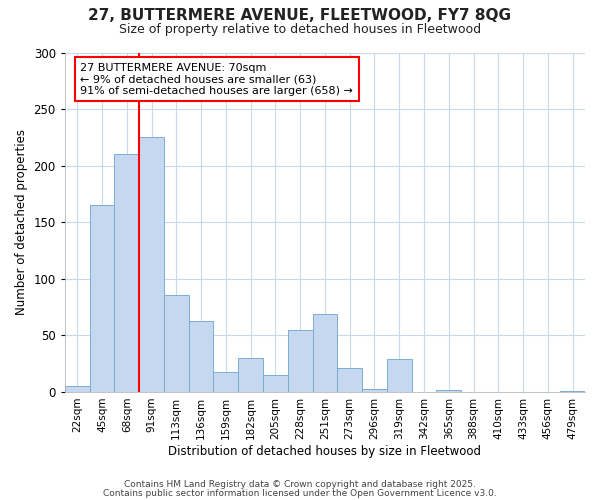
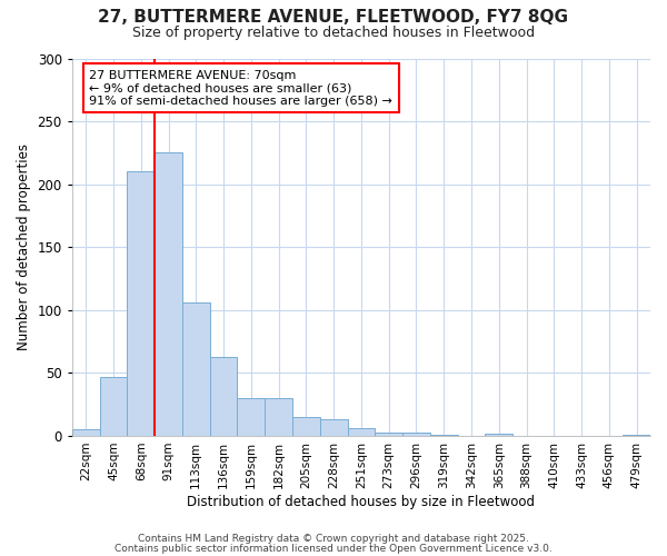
45sqm: 165 -> 47
113sqm: 86 -> 106
159sqm: 18 -> 30
228sqm: 55 -> 13
251sqm: 69 -> 6
273sqm: 21 -> 3
319sqm: 29 -> 1
